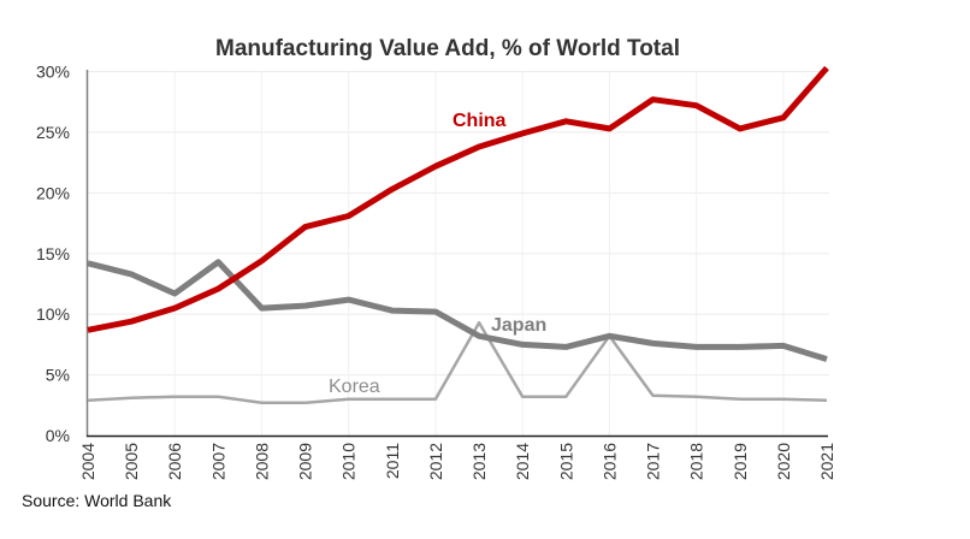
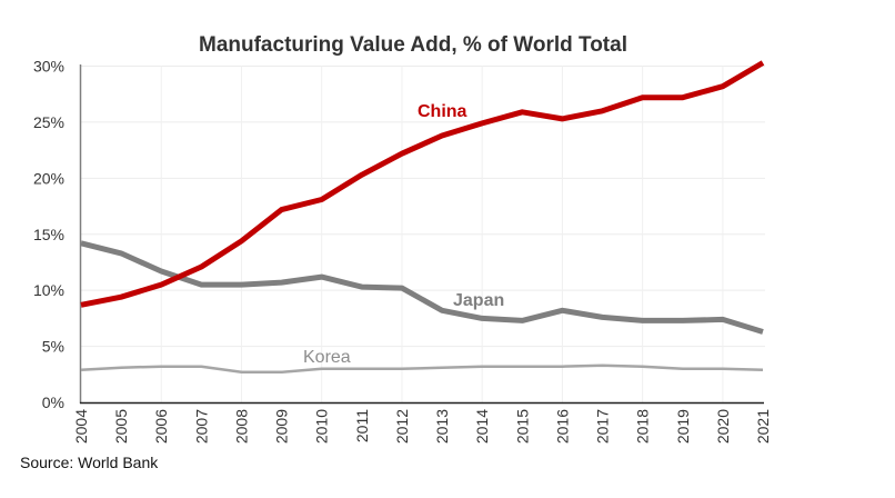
Japan/2007: 14.3% -> 10.5%
Korea/2013: 9.3% -> 3.1%
Korea/2016: 8.2% -> 3.2%
China/2017: 27.7% -> 26.0%
China/2019: 25.3% -> 27.2%
China/2020: 26.2% -> 28.2%
